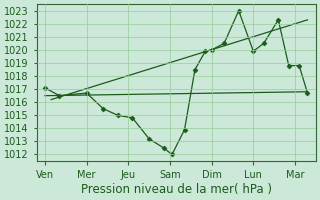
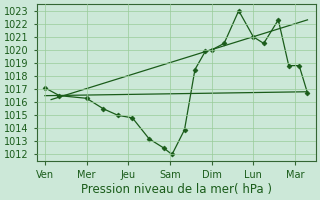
Mer: 1016.7 -> 1016.3
Lun: 1019.9 -> 1021.0
